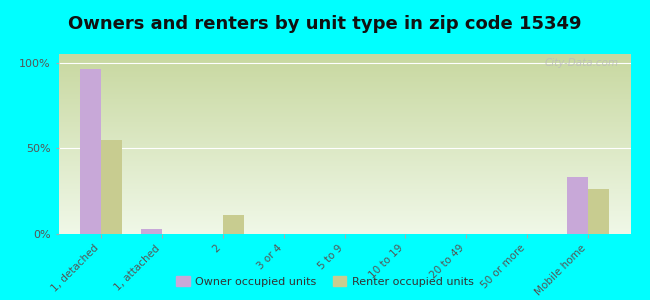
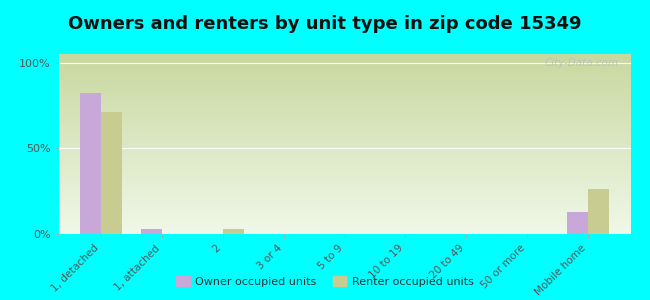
Owner occupied units/1, detached: 96% -> 82%
Renter occupied units/1, detached: 55% -> 71%
Renter occupied units/2: 11% -> 3%
Owner occupied units/Mobile home: 33% -> 13%
